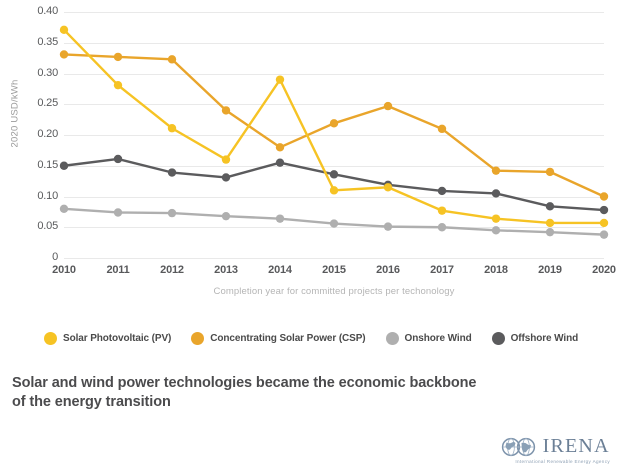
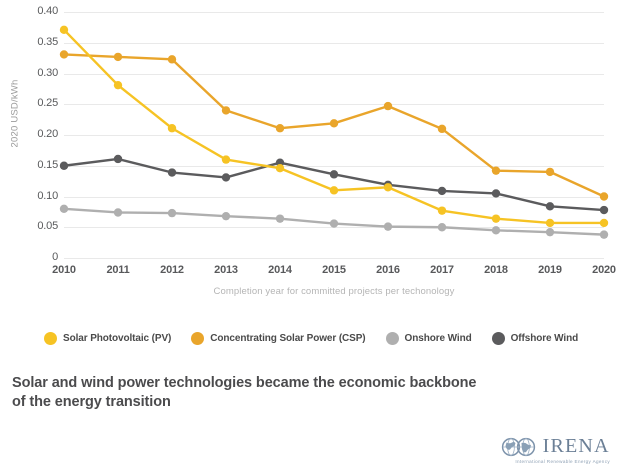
Solar Photovoltaic (PV)/2014: 0.29 -> 0.15
Concentrating Solar Power (CSP)/2014: 0.18 -> 0.21
